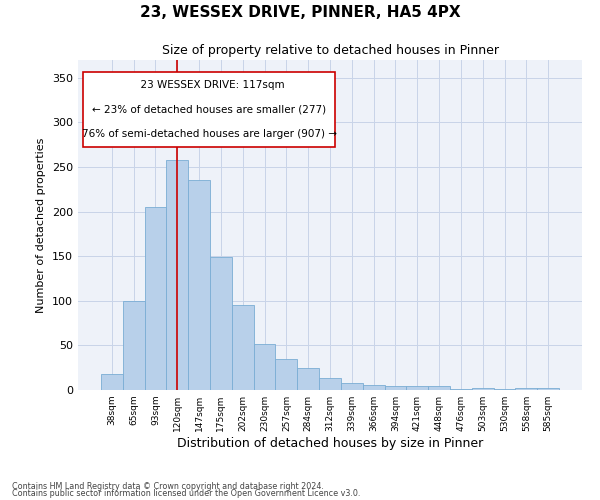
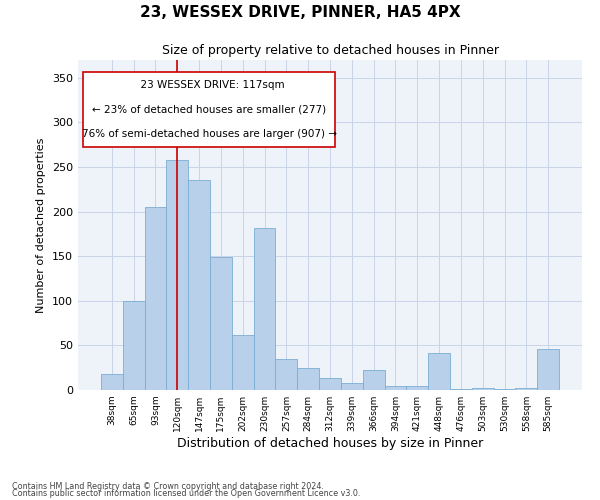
202sqm: 95 -> 62
230sqm: 52 -> 182
366sqm: 6 -> 22
448sqm: 5 -> 42
585sqm: 2 -> 46
